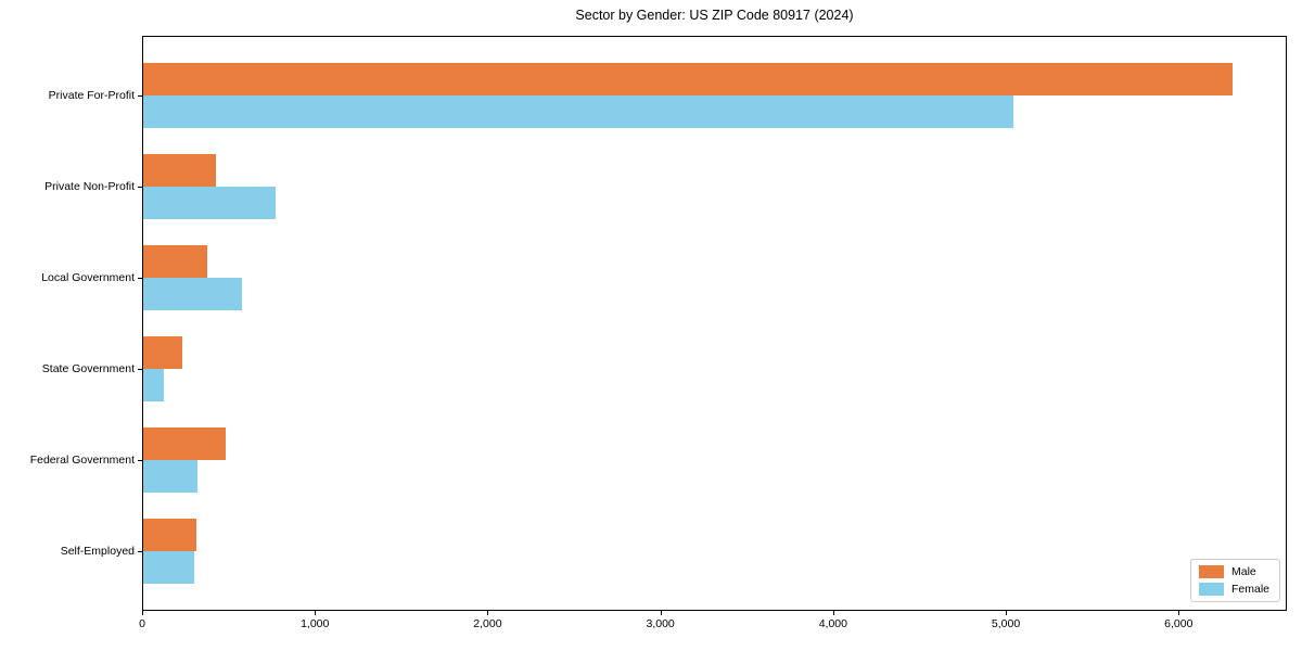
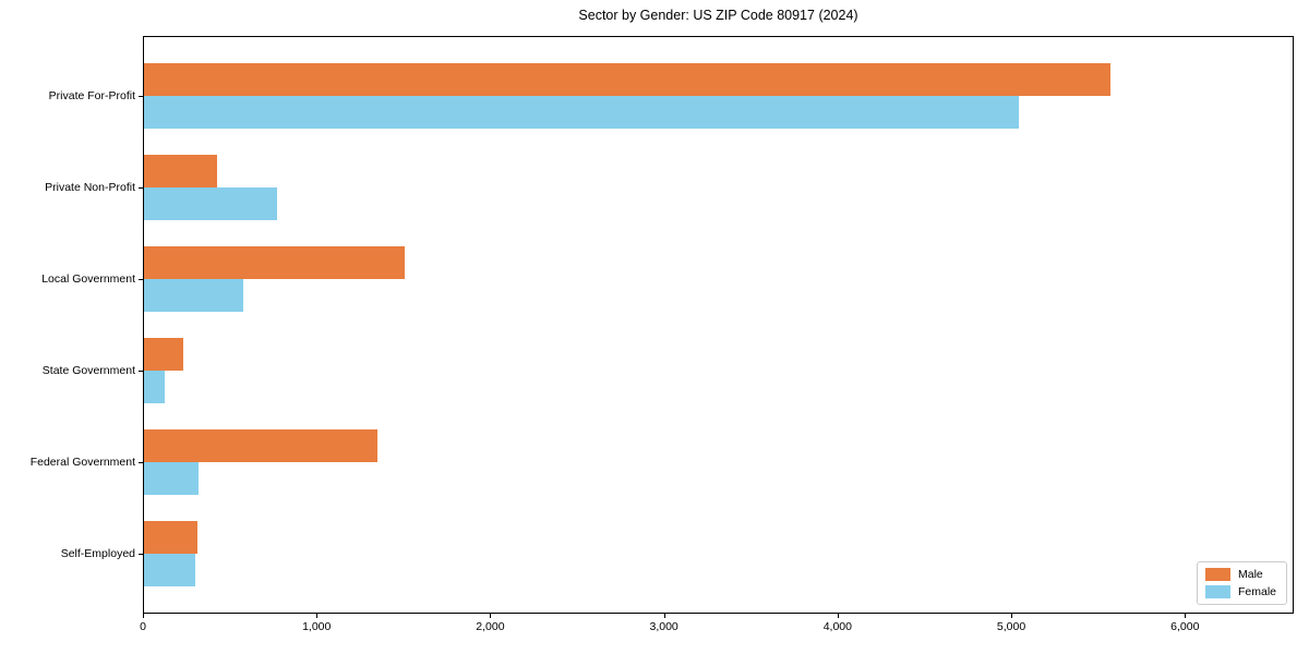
Male/Private For-Profit: 6300 -> 5560
Male/Local Government: 370 -> 1500
Male/Federal Government: 480 -> 1340
